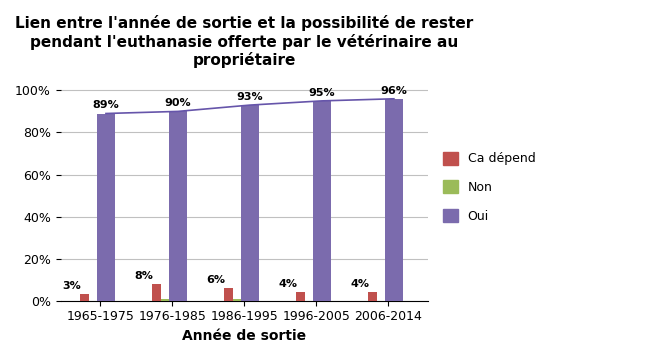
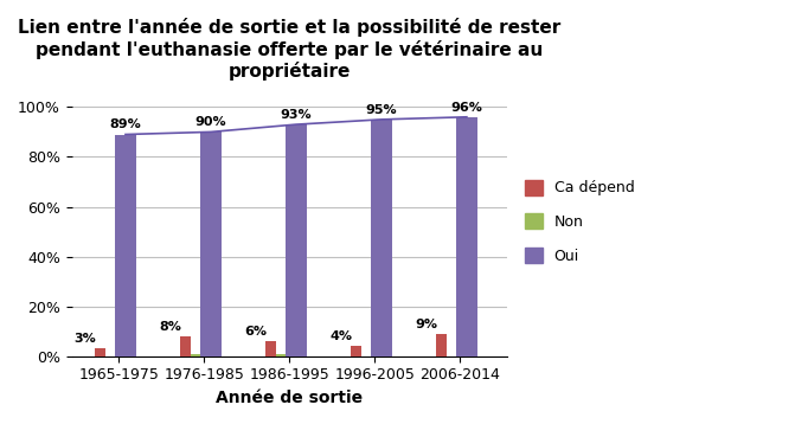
Ca dépend/2006-2014: 4% -> 9%
